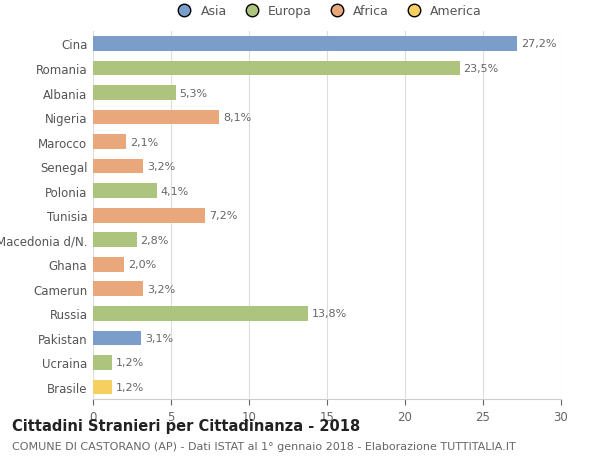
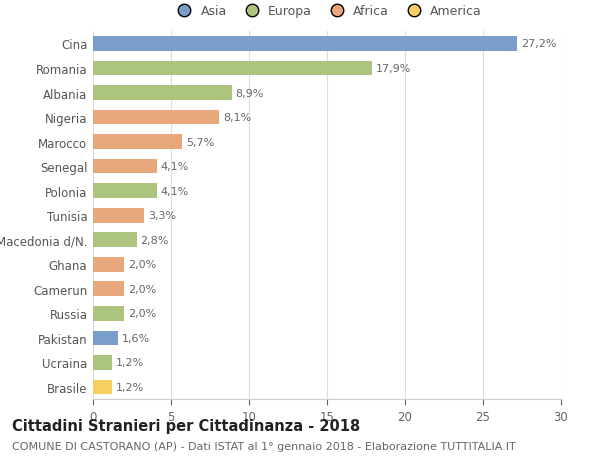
Romania: 23,5% -> 17,9%
Albania: 5,3% -> 8,9%
Marocco: 2,1% -> 5,7%
Senegal: 3,2% -> 4,1%
Tunisia: 7,2% -> 3,3%
Camerun: 3,2% -> 2,0%
Russia: 13,8% -> 2,0%
Pakistan: 3,1% -> 1,6%
